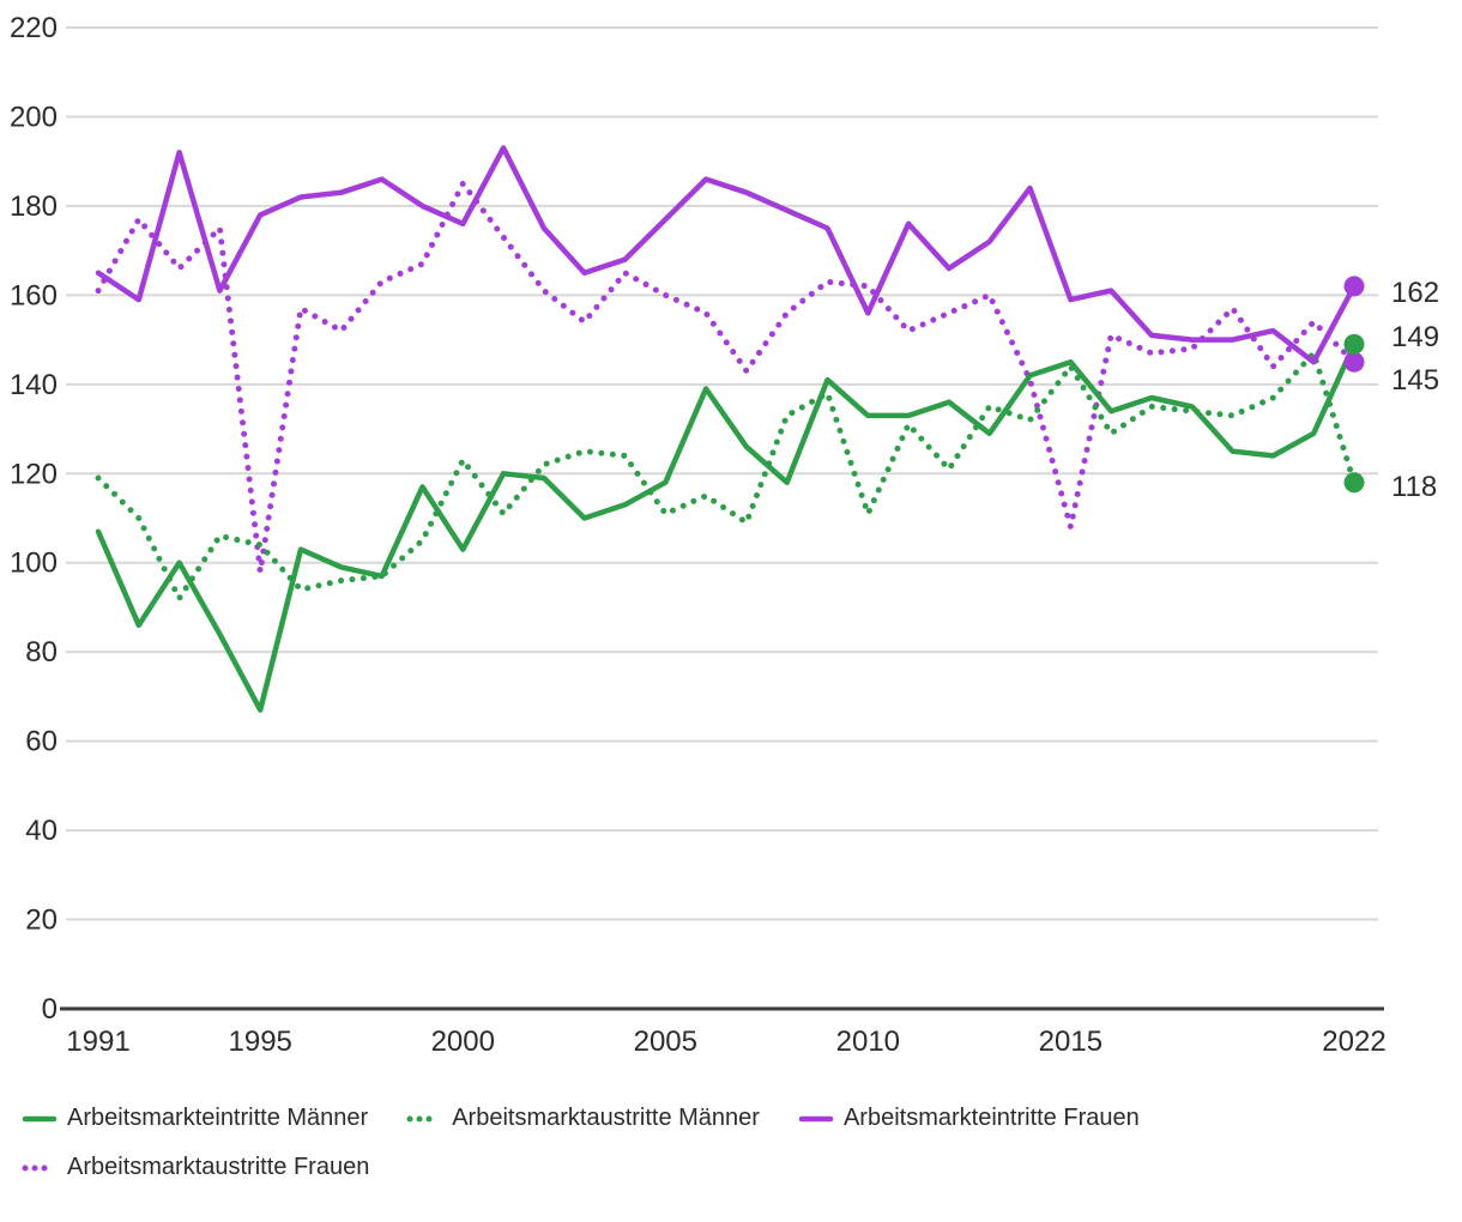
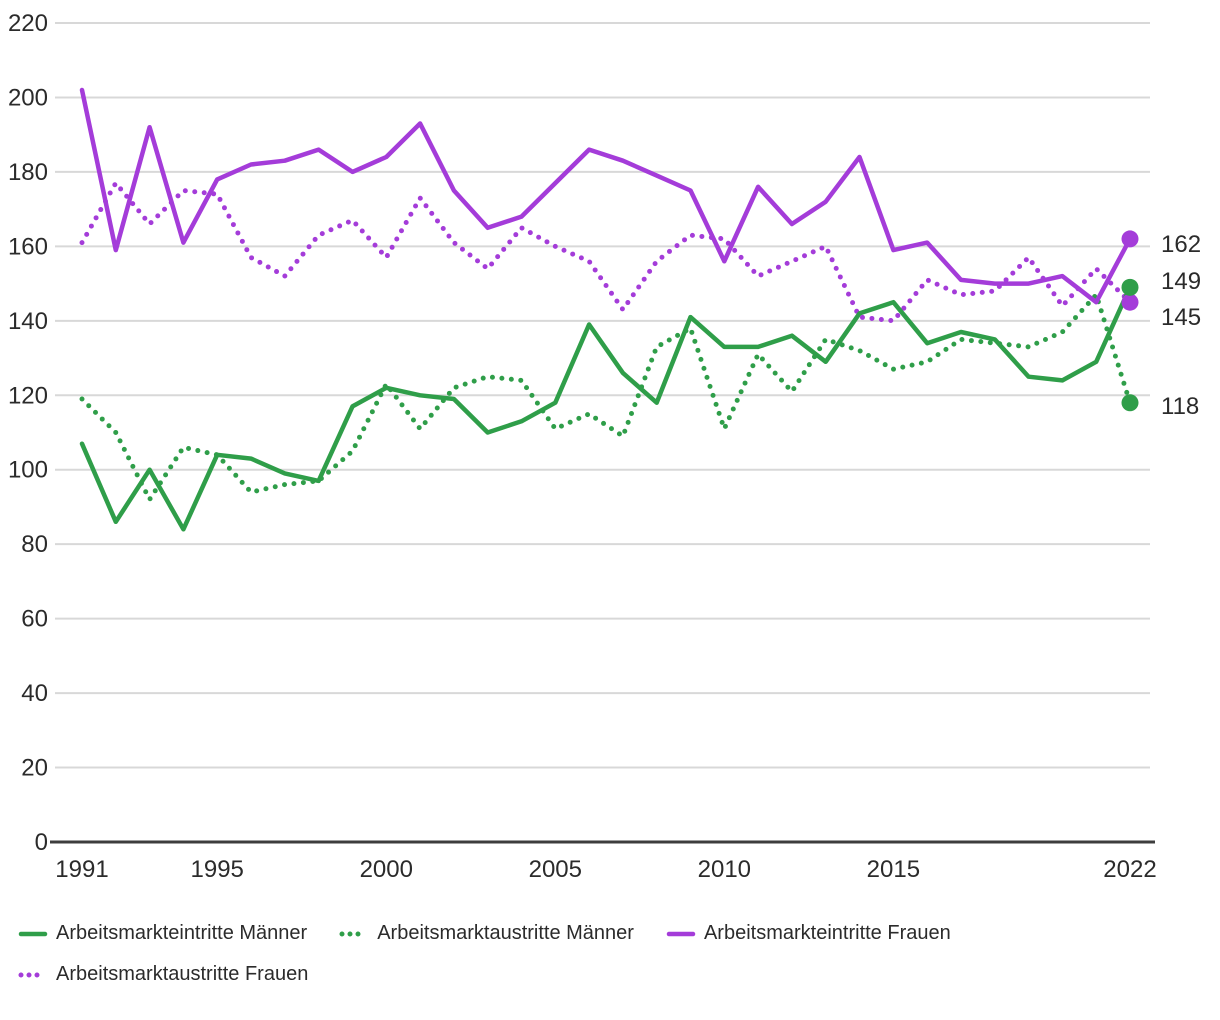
Arbeitsmarkteintritte Frauen/1991: 165 -> 202
Arbeitsmarkteintritte Männer/1995: 67 -> 104
Arbeitsmarktaustritte Frauen/1995: 98 -> 174
Arbeitsmarkteintritte Männer/2000: 103 -> 122
Arbeitsmarkteintritte Frauen/2000: 176 -> 184
Arbeitsmarktaustritte Frauen/2000: 185 -> 157
Arbeitsmarktaustritte Männer/2015: 144 -> 127
Arbeitsmarktaustritte Frauen/2015: 108 -> 140
